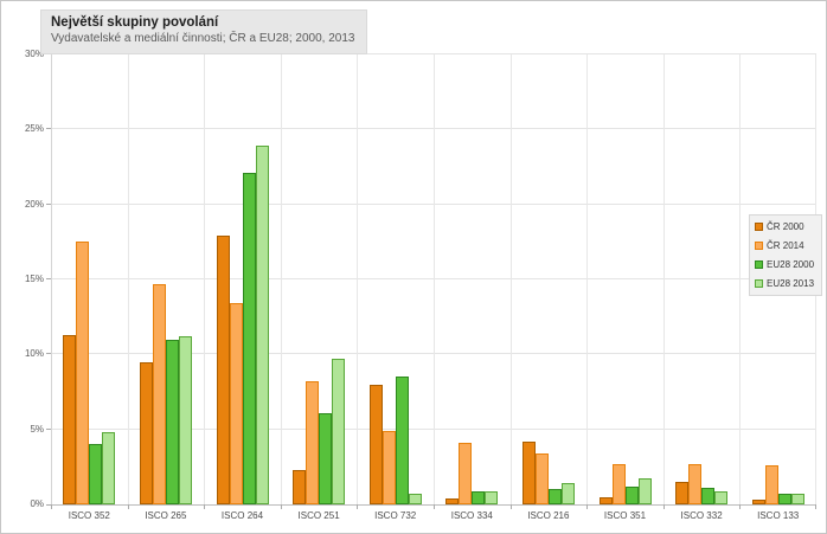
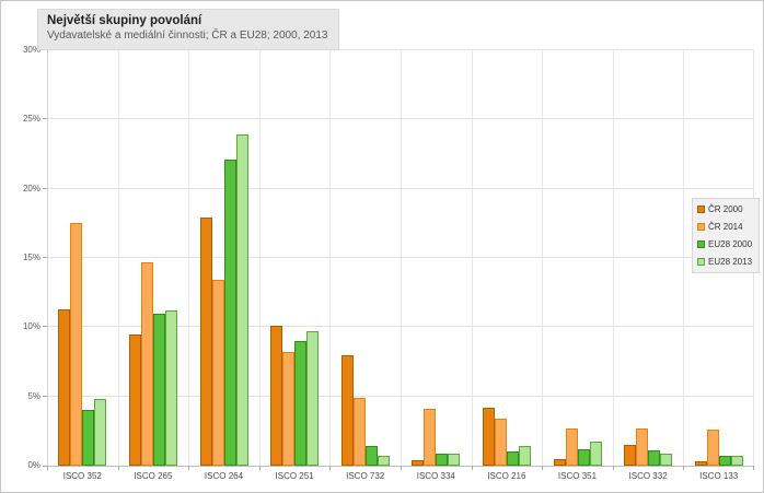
ČR 2000/ISCO 251: 2.3% -> 10.1%
EU28 2000/ISCO 251: 6.1% -> 9.0%
EU28 2000/ISCO 732: 8.5% -> 1.4%
